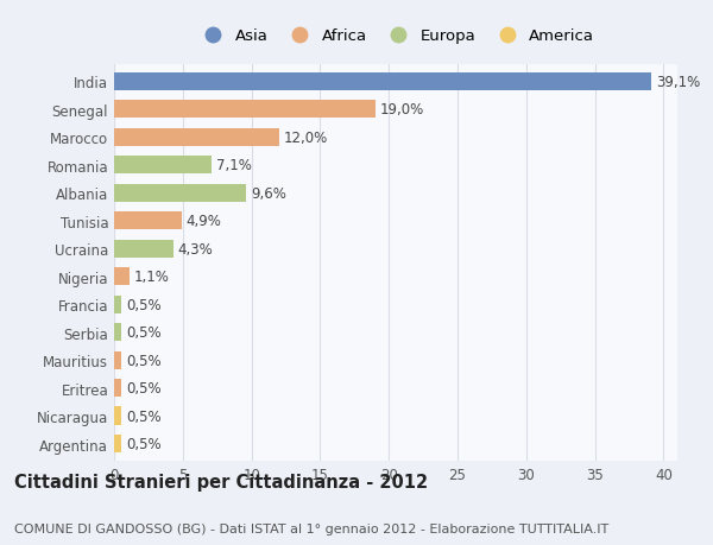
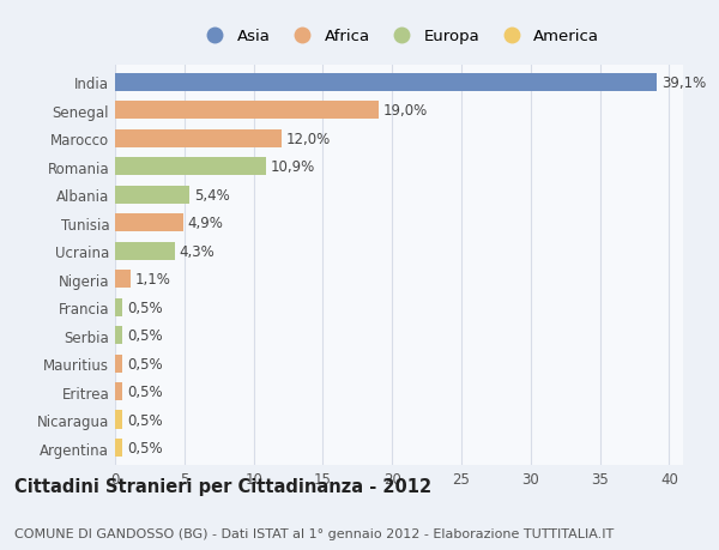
Romania: 7,1% -> 10,9%
Albania: 9,6% -> 5,4%
